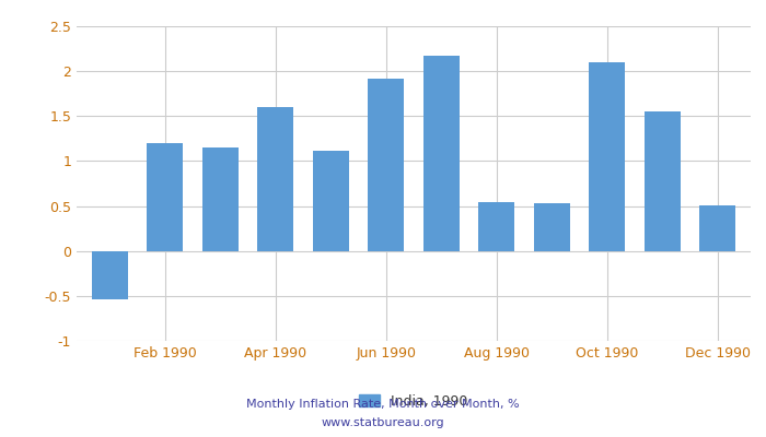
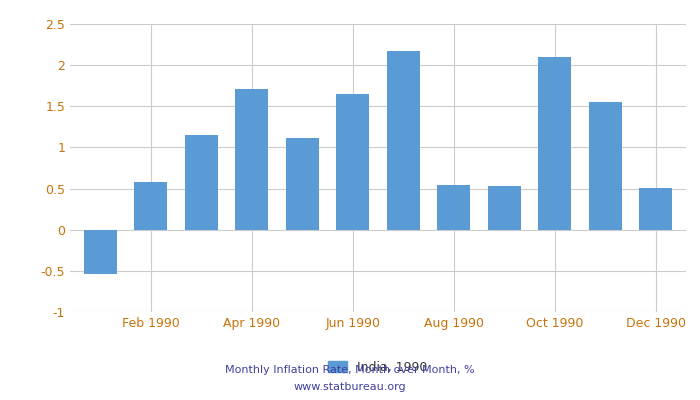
Feb 1990: 1.20 -> 0.58
Apr 1990: 1.60 -> 1.71
Jun 1990: 1.92 -> 1.65
